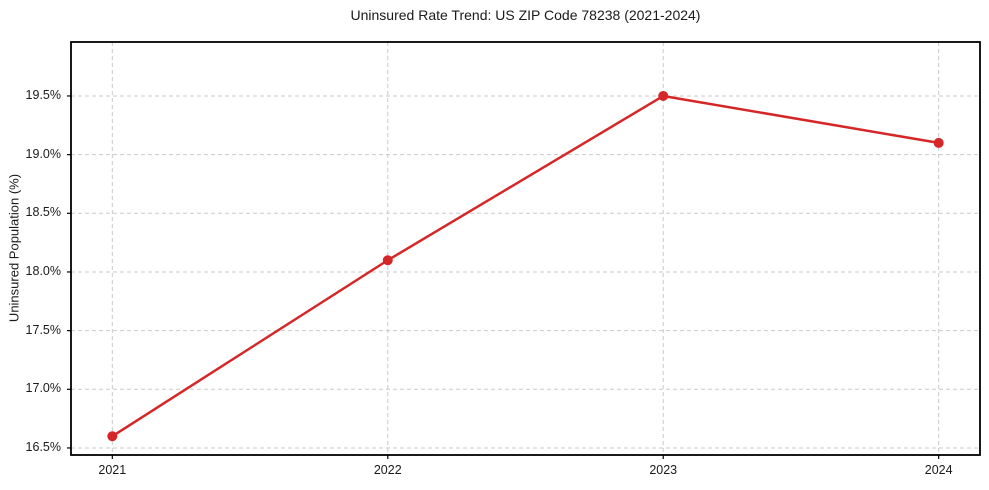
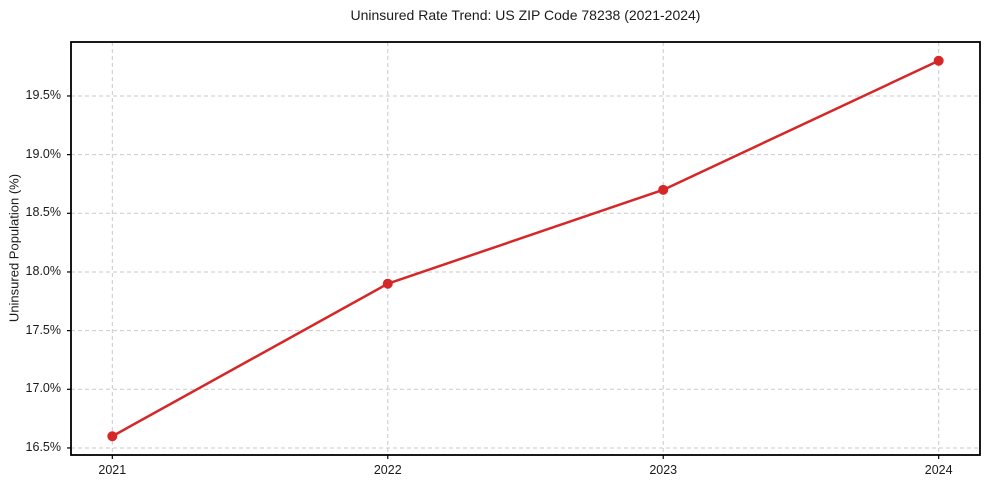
2022: 18.1% -> 17.9%
2023: 19.5% -> 18.7%
2024: 19.1% -> 19.8%
